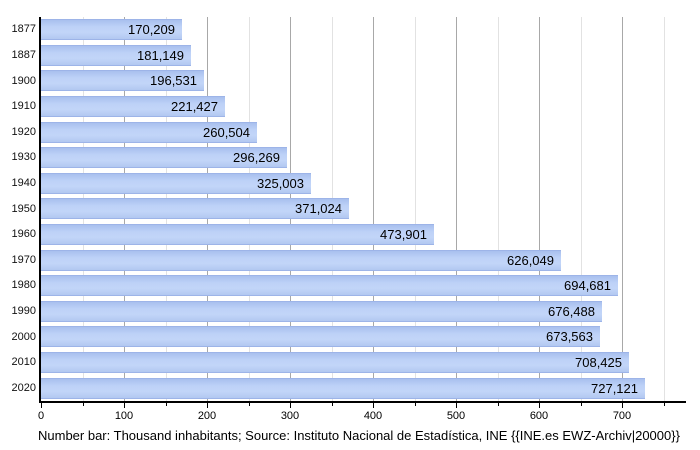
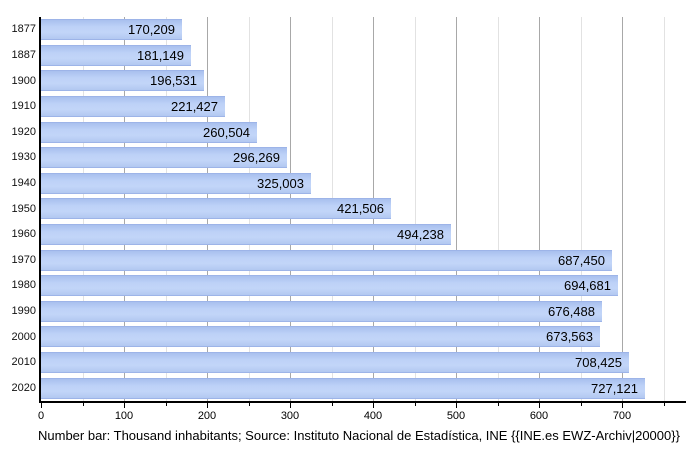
1950: 371,024 -> 421,506
1960: 473,901 -> 494,238
1970: 626,049 -> 687,450
